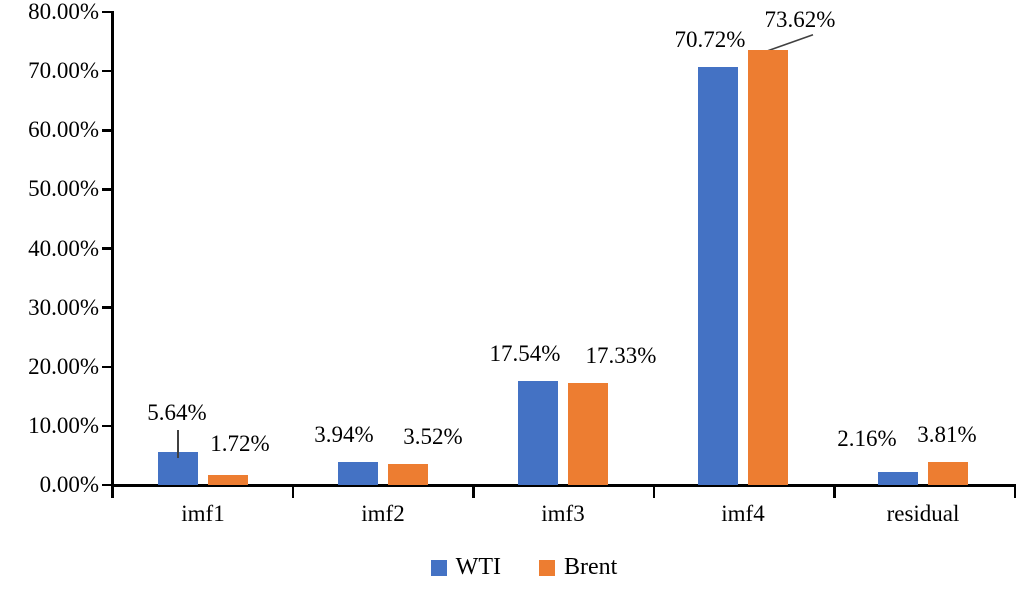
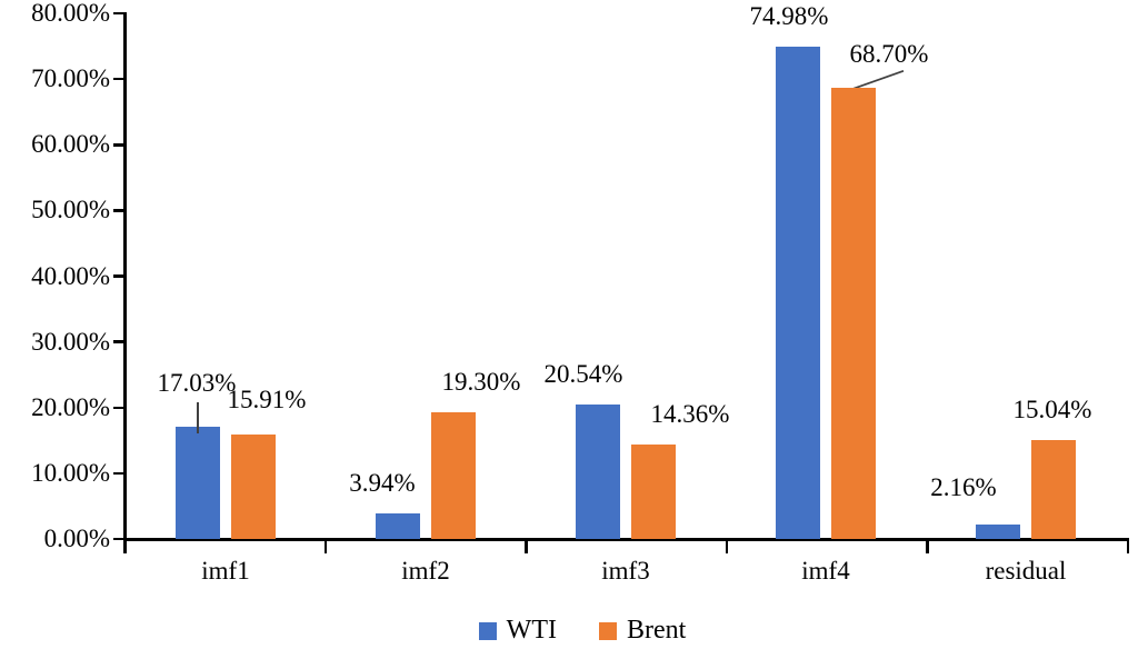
WTI/imf1: 5.64% -> 17.03%
Brent/imf1: 1.72% -> 15.91%
Brent/imf2: 3.52% -> 19.30%
WTI/imf3: 17.54% -> 20.54%
Brent/imf3: 17.33% -> 14.36%
WTI/imf4: 70.72% -> 74.98%
Brent/imf4: 73.62% -> 68.70%
Brent/residual: 3.81% -> 15.04%
